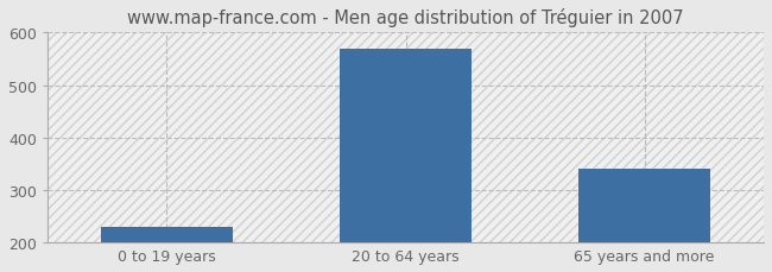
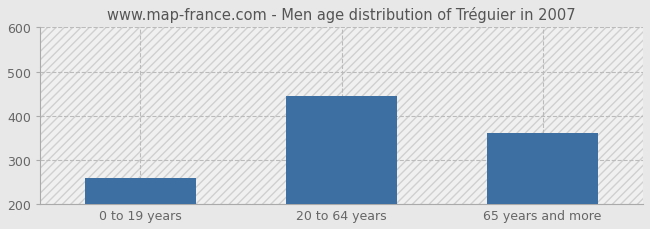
0 to 19 years: 230 -> 260
20 to 64 years: 570 -> 445
65 years and more: 341 -> 360
